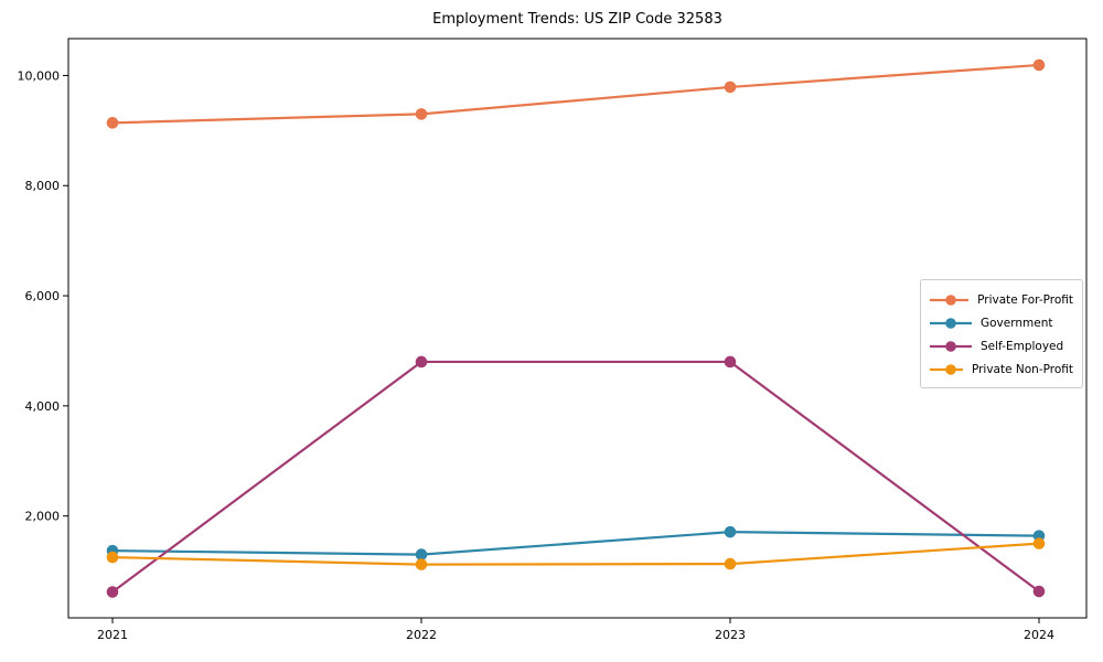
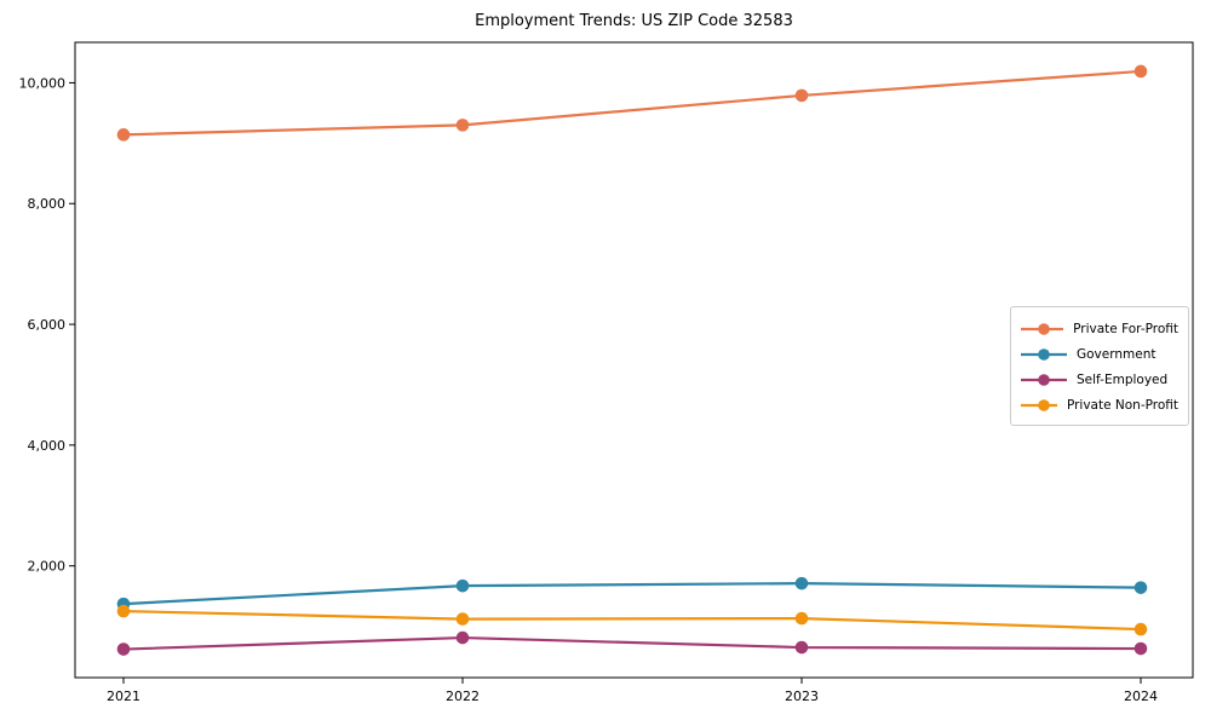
Government/2022: 1300 -> 1700
Self-Employed/2022: 4800 -> 800
Self-Employed/2023: 4800 -> 600
Private Non-Profit/2024: 1500 -> 1000
